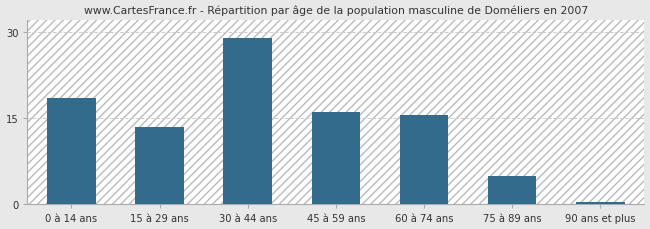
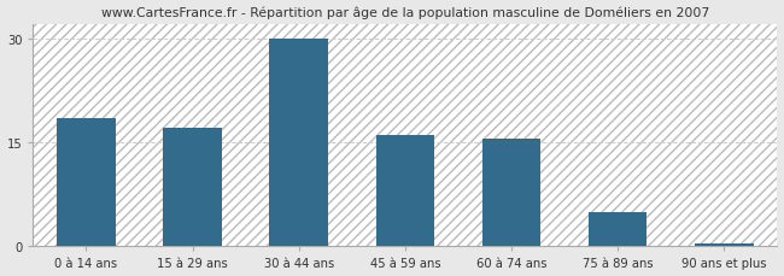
15 à 29 ans: 13.4 -> 17.0
30 à 44 ans: 28.8 -> 30.0
